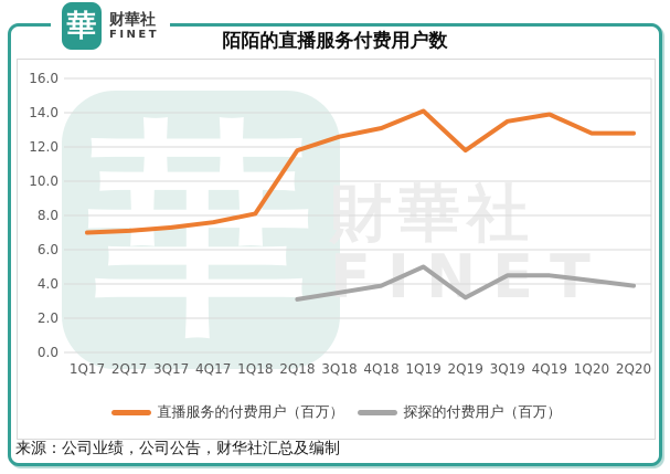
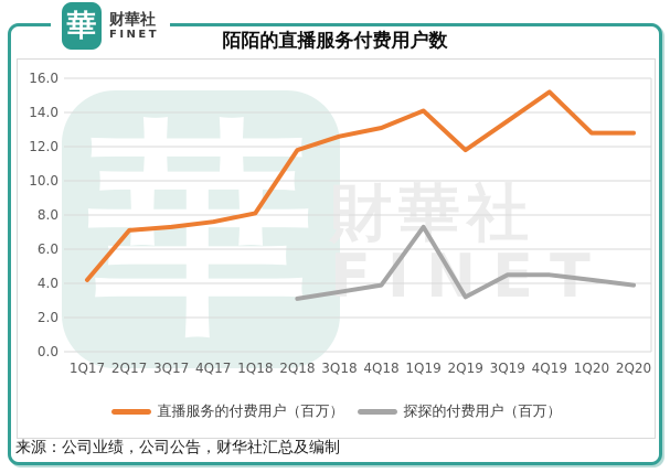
直播服务的付费用户（百万）/1Q17: 7.0 -> 4.2
探探的付费用户（百万）/1Q19: 5.0 -> 7.3
直播服务的付费用户（百万）/4Q19: 13.9 -> 15.2
